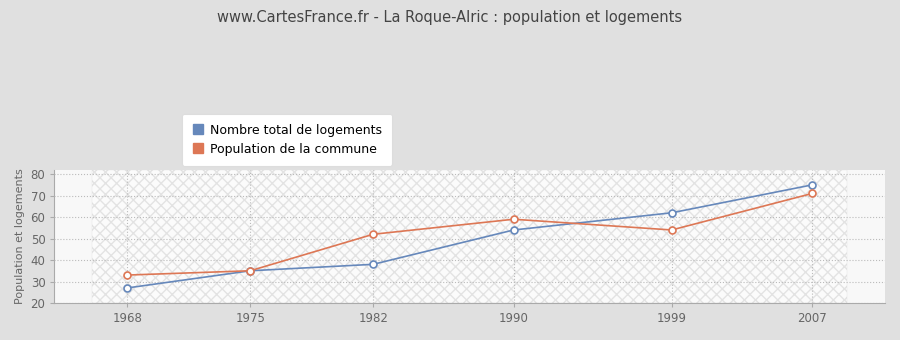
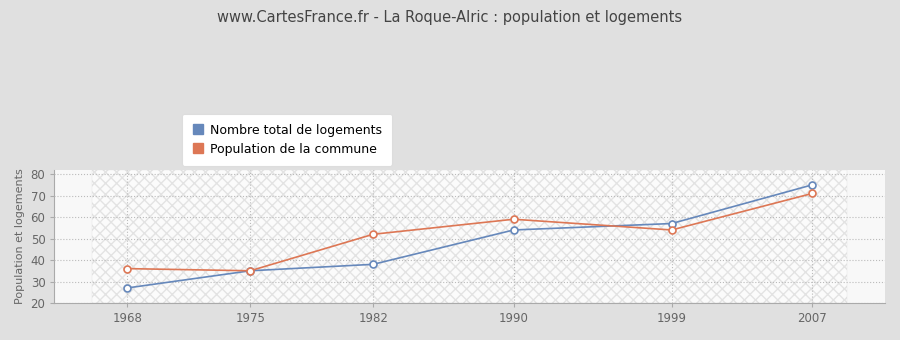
Population de la commune/1968: 33 -> 36
Nombre total de logements/1999: 62 -> 57
